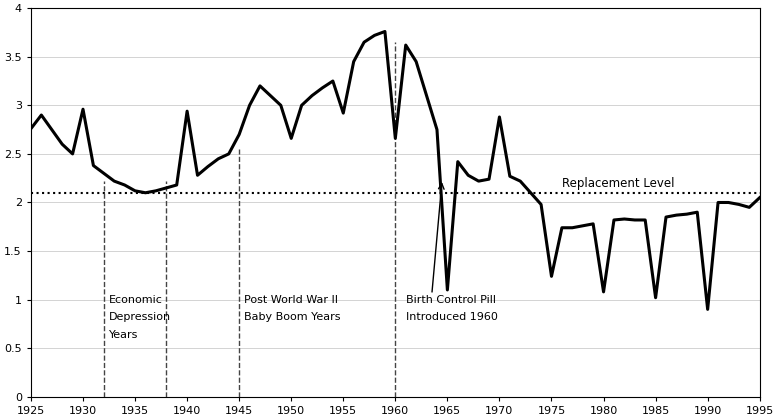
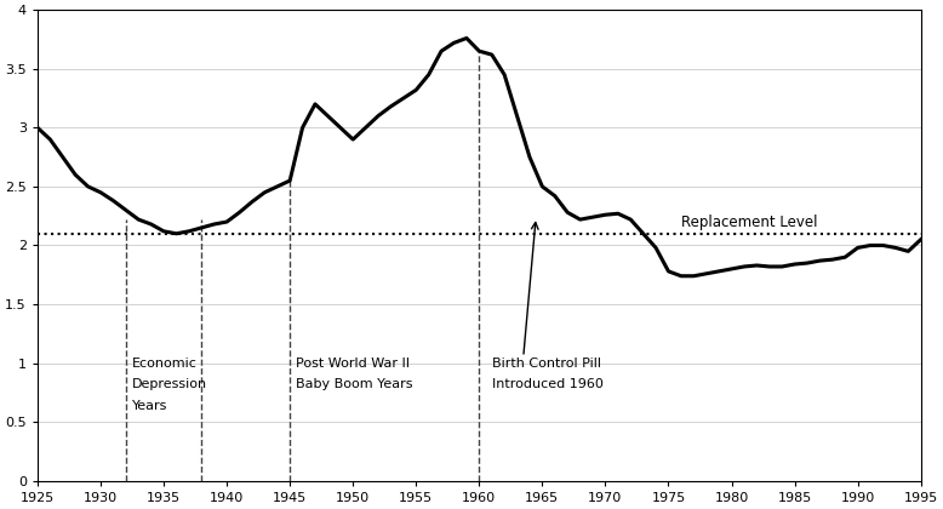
1925: 2.76 -> 3.00
1930: 2.96 -> 2.45
1940: 2.94 -> 2.20
1945: 2.70 -> 2.55
1950: 2.66 -> 2.90
1955: 2.92 -> 3.32
1960: 2.66 -> 3.65
1965: 1.10 -> 2.50
1970: 2.88 -> 2.26
1975: 1.24 -> 1.78
1980: 1.08 -> 1.80
1985: 1.02 -> 1.84
1990: 0.90 -> 1.98
